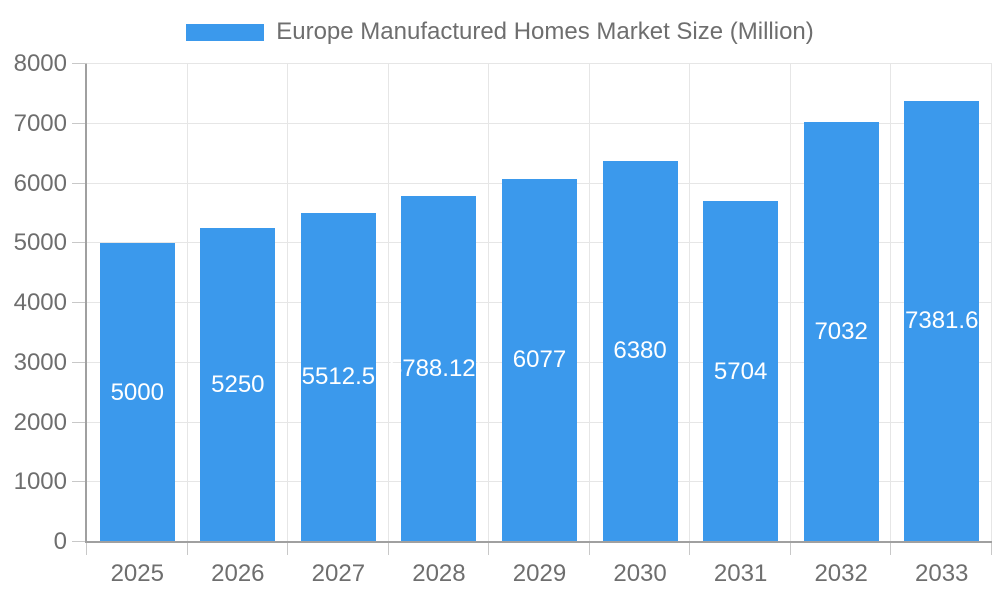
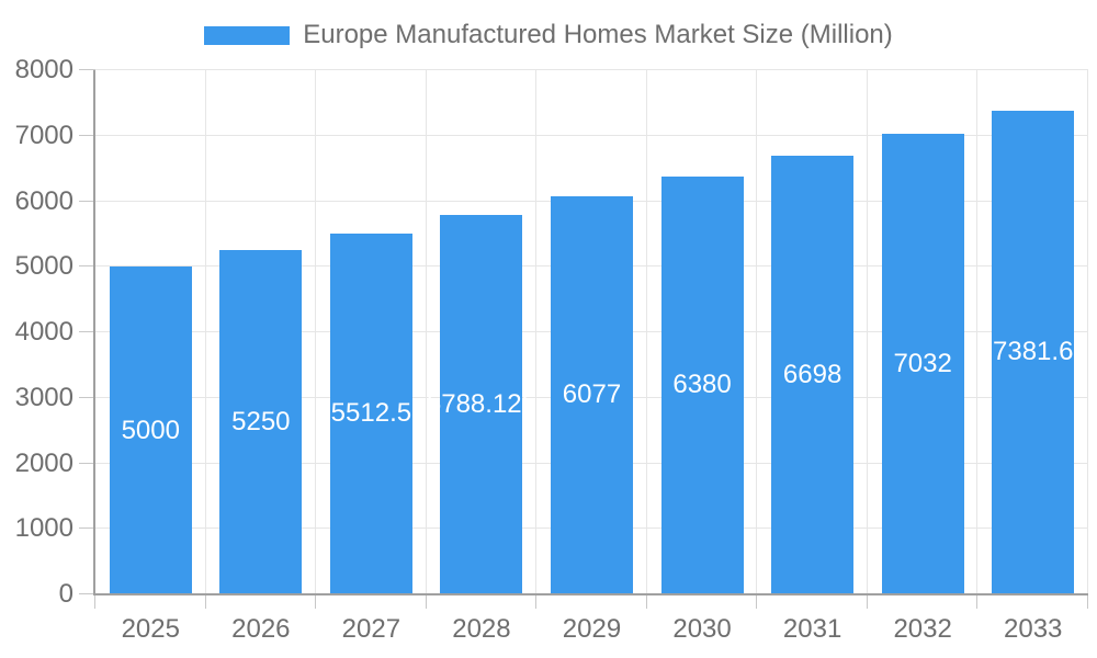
2031: 5704 -> 6698
